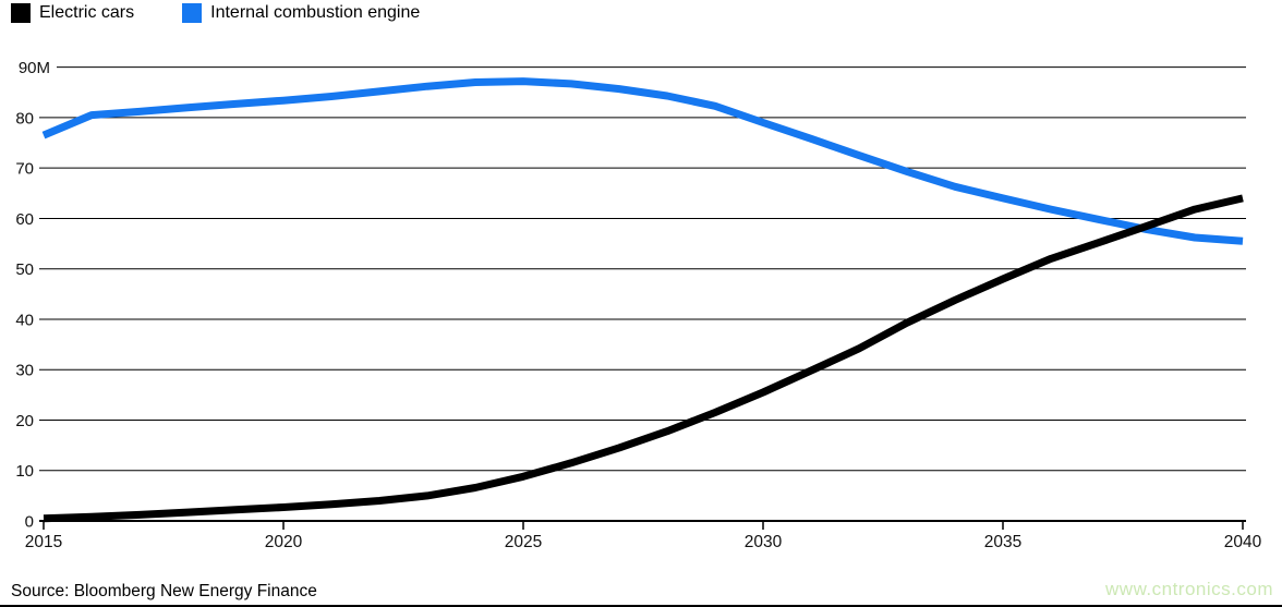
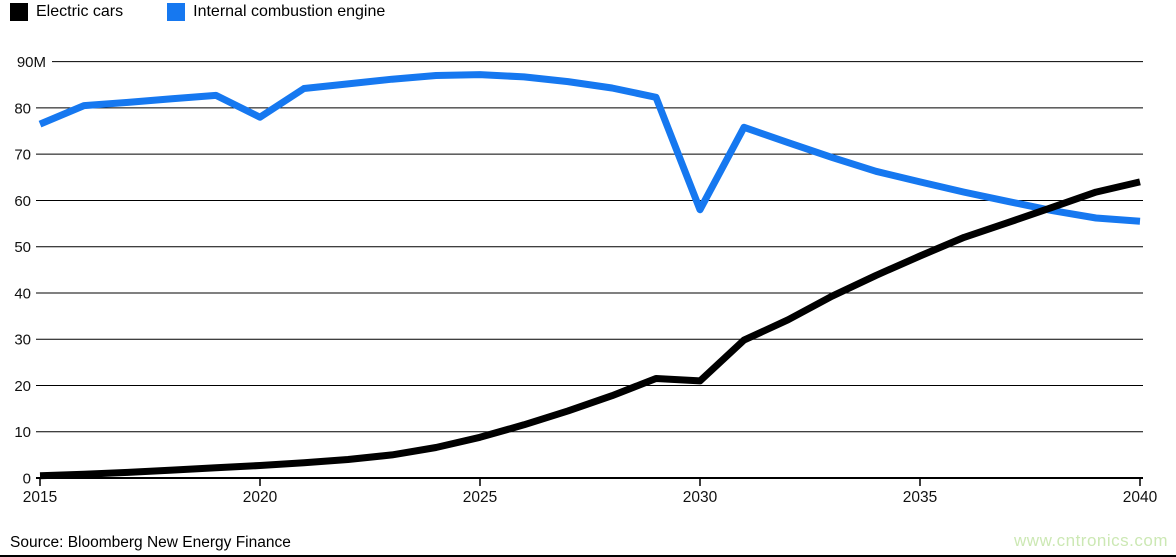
Internal combustion engine/2020: 83 -> 78
Electric cars/2030: 26 -> 21
Internal combustion engine/2030: 79 -> 58
